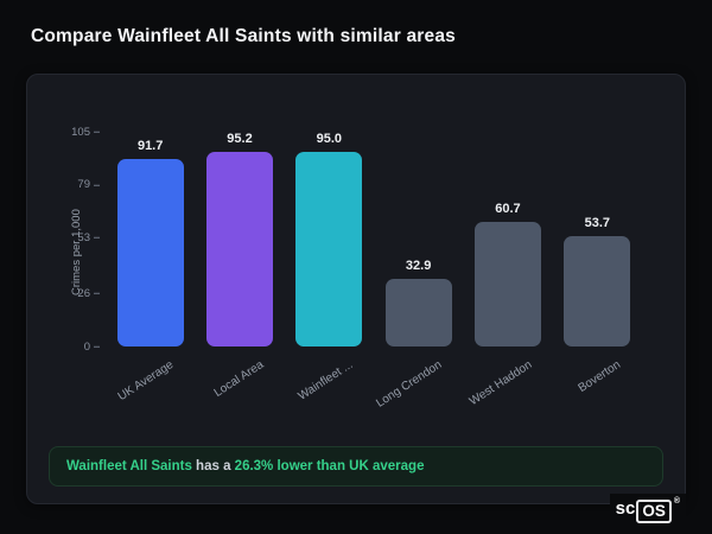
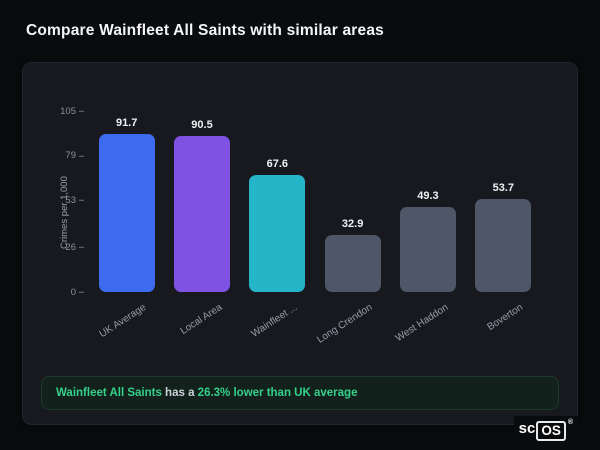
Local Area: 95.2 -> 90.5
Wainfleet ...: 95.0 -> 67.6
West Haddon: 60.7 -> 49.3
